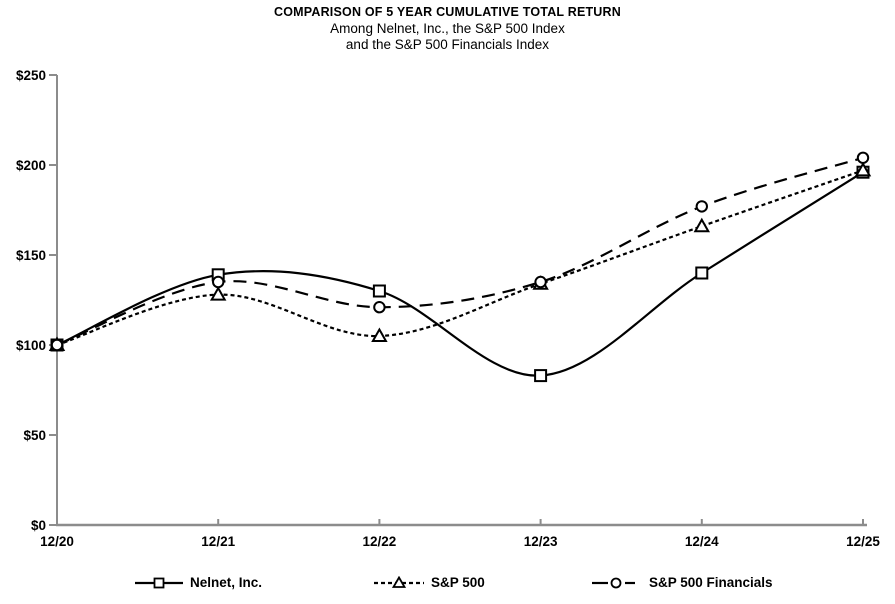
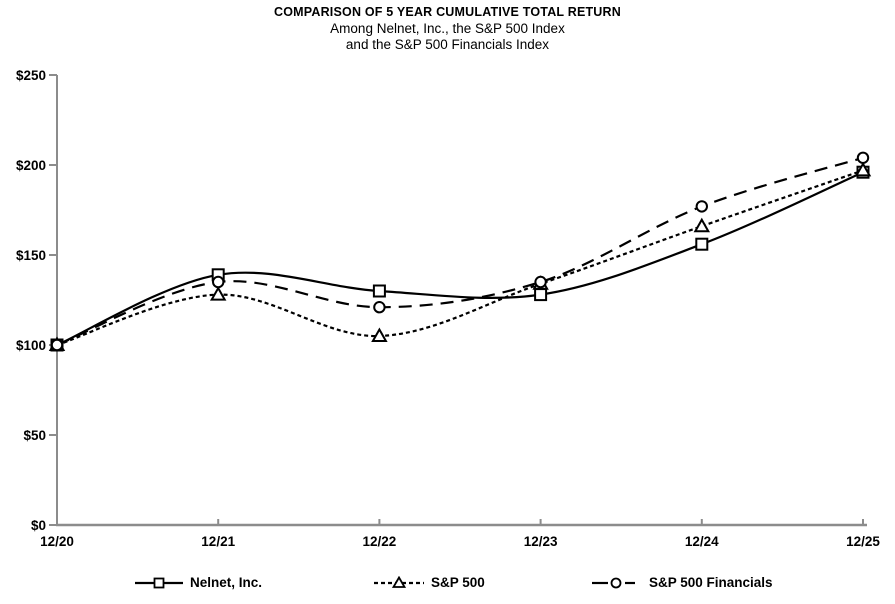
Nelnet, Inc./12/23: $83 -> $128
Nelnet, Inc./12/24: $140 -> $156
